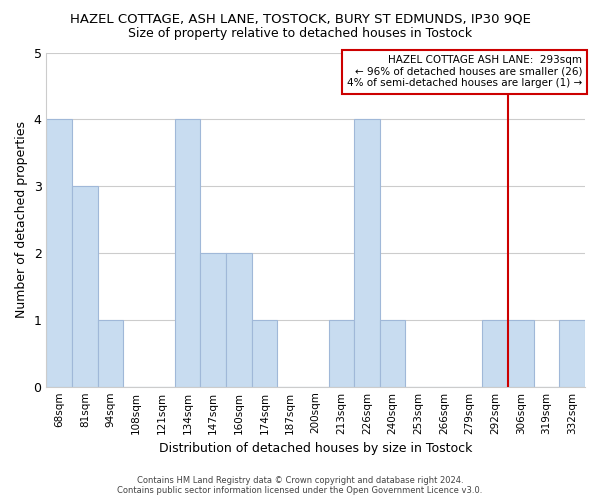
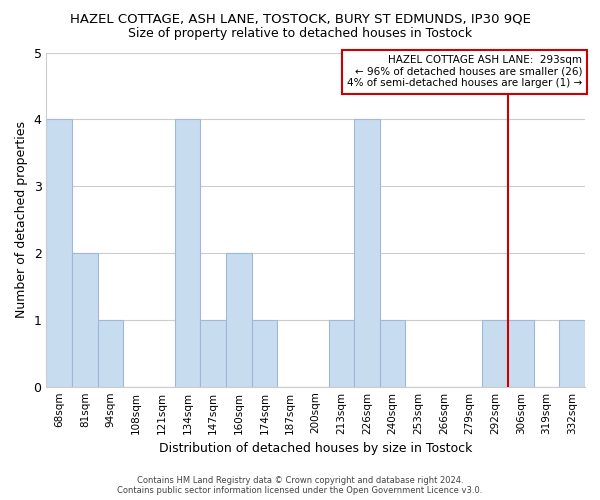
81sqm: 3 -> 2
147sqm: 2 -> 1
